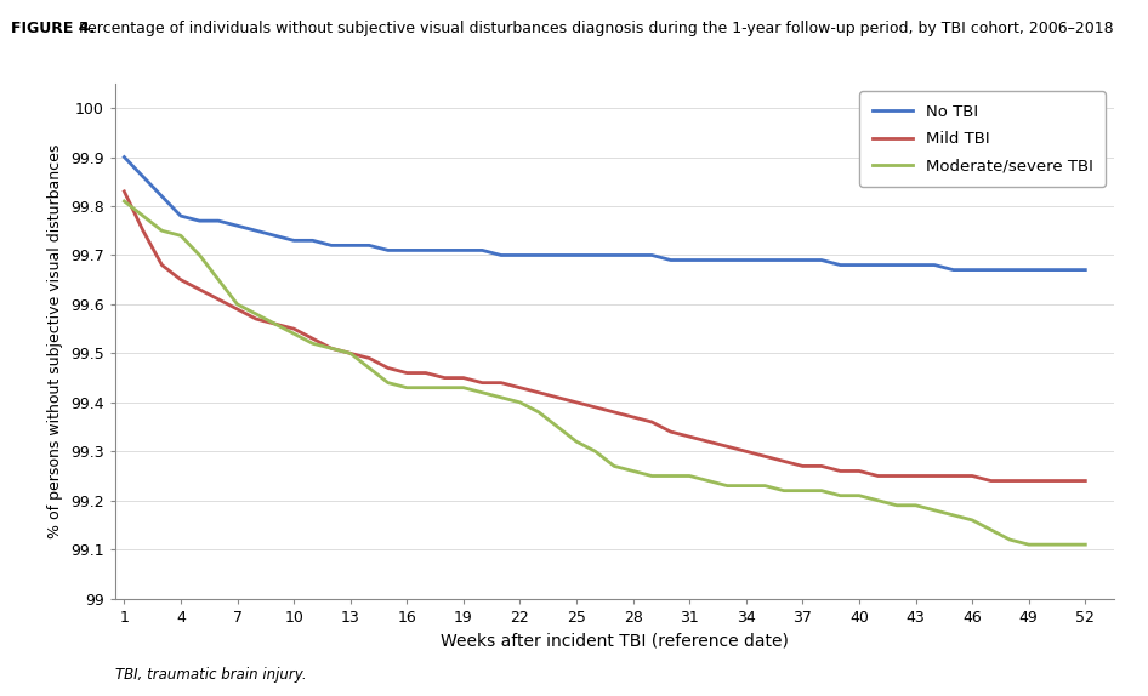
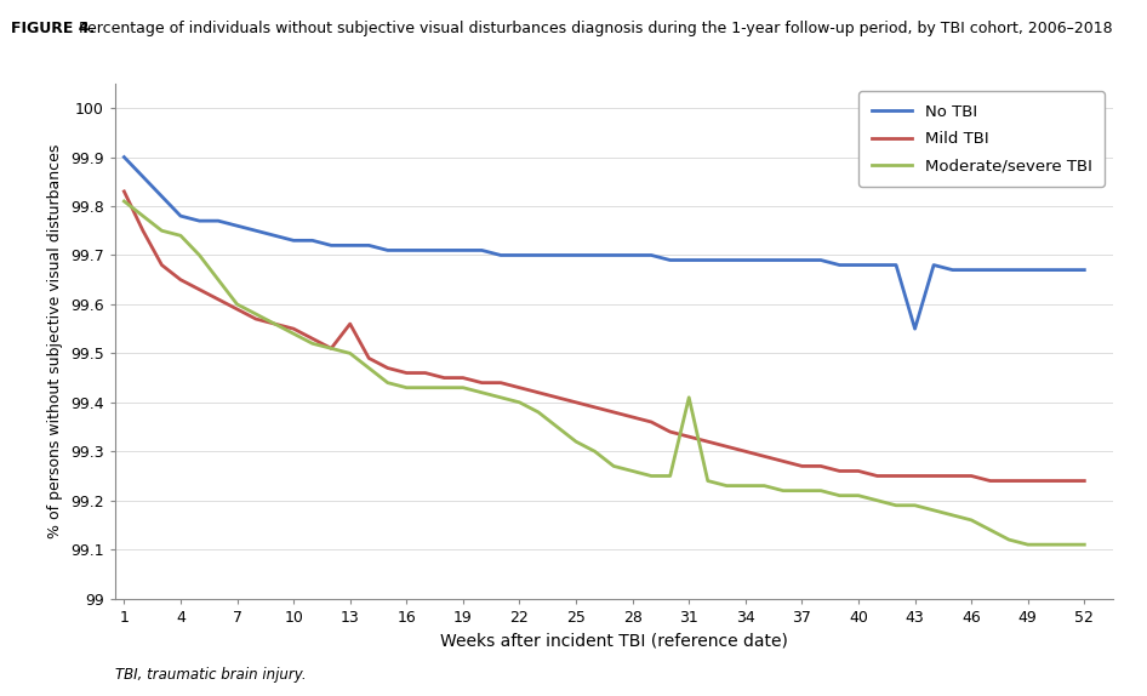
Mild TBI/13: 99.50 -> 99.56
Moderate/severe TBI/31: 99.25 -> 99.41
No TBI/43: 99.68 -> 99.55
